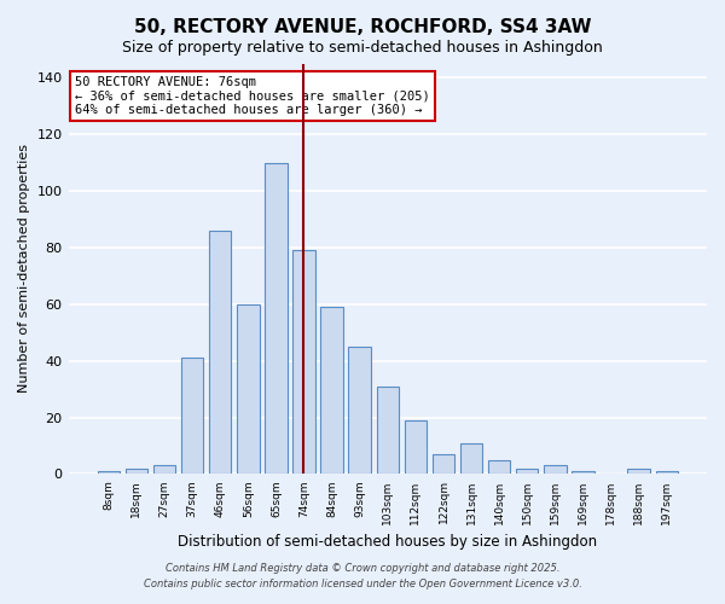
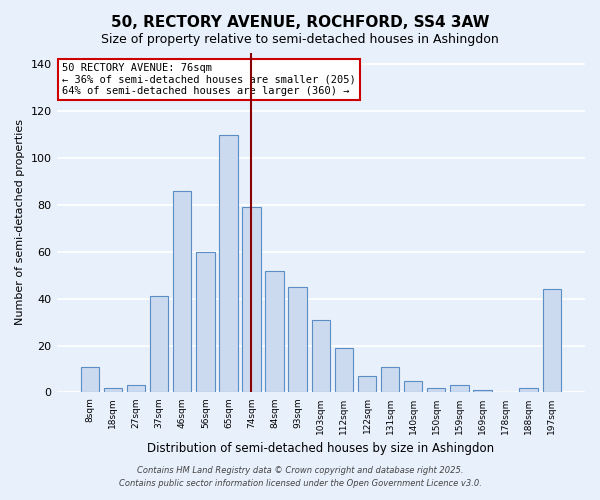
8sqm: 1 -> 11
84sqm: 59 -> 52
197sqm: 1 -> 44
